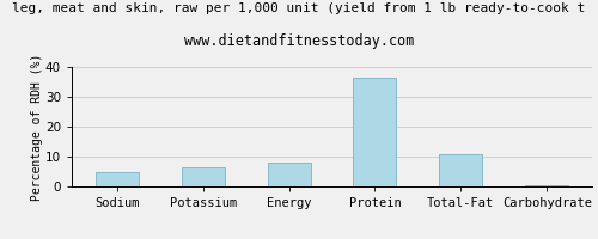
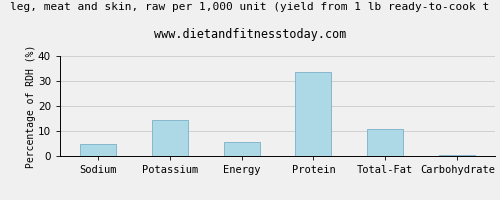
Potassium: 6.3 -> 14.5
Energy: 8.0 -> 5.5
Protein: 36.5 -> 33.5
